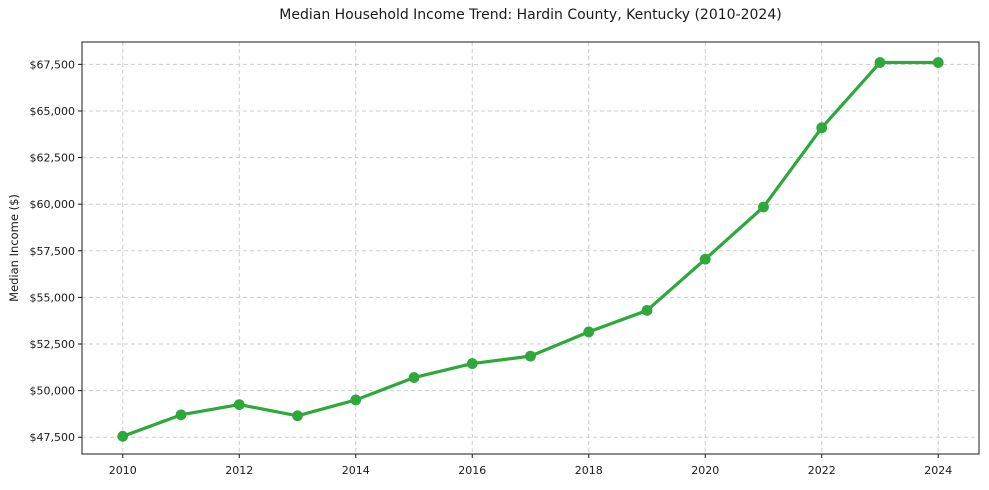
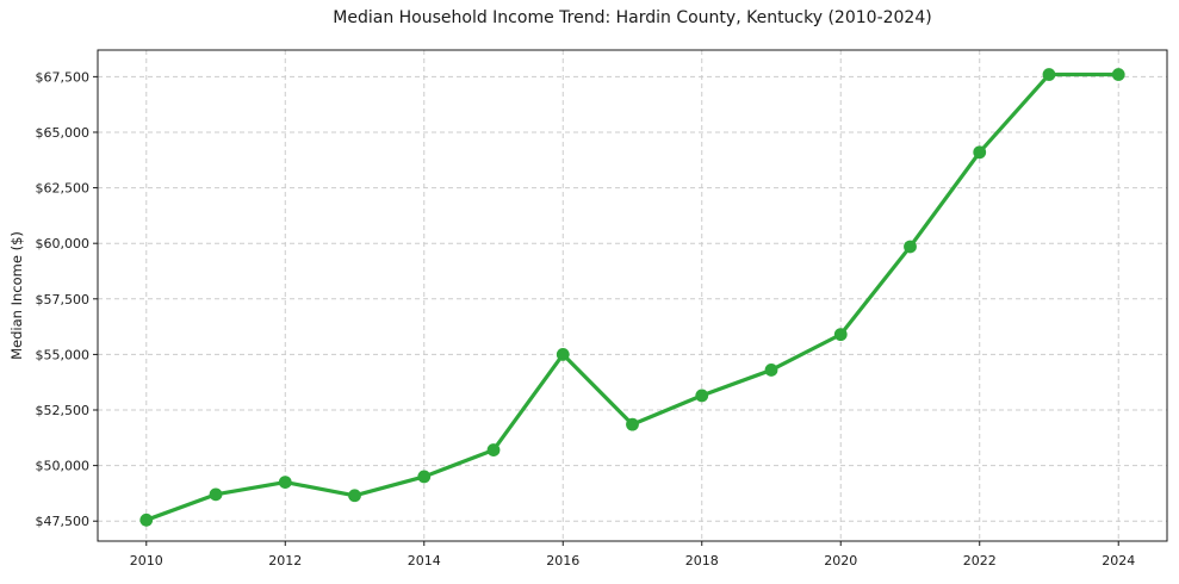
2016: $51400 -> $55000
2020: $57000 -> $55900
